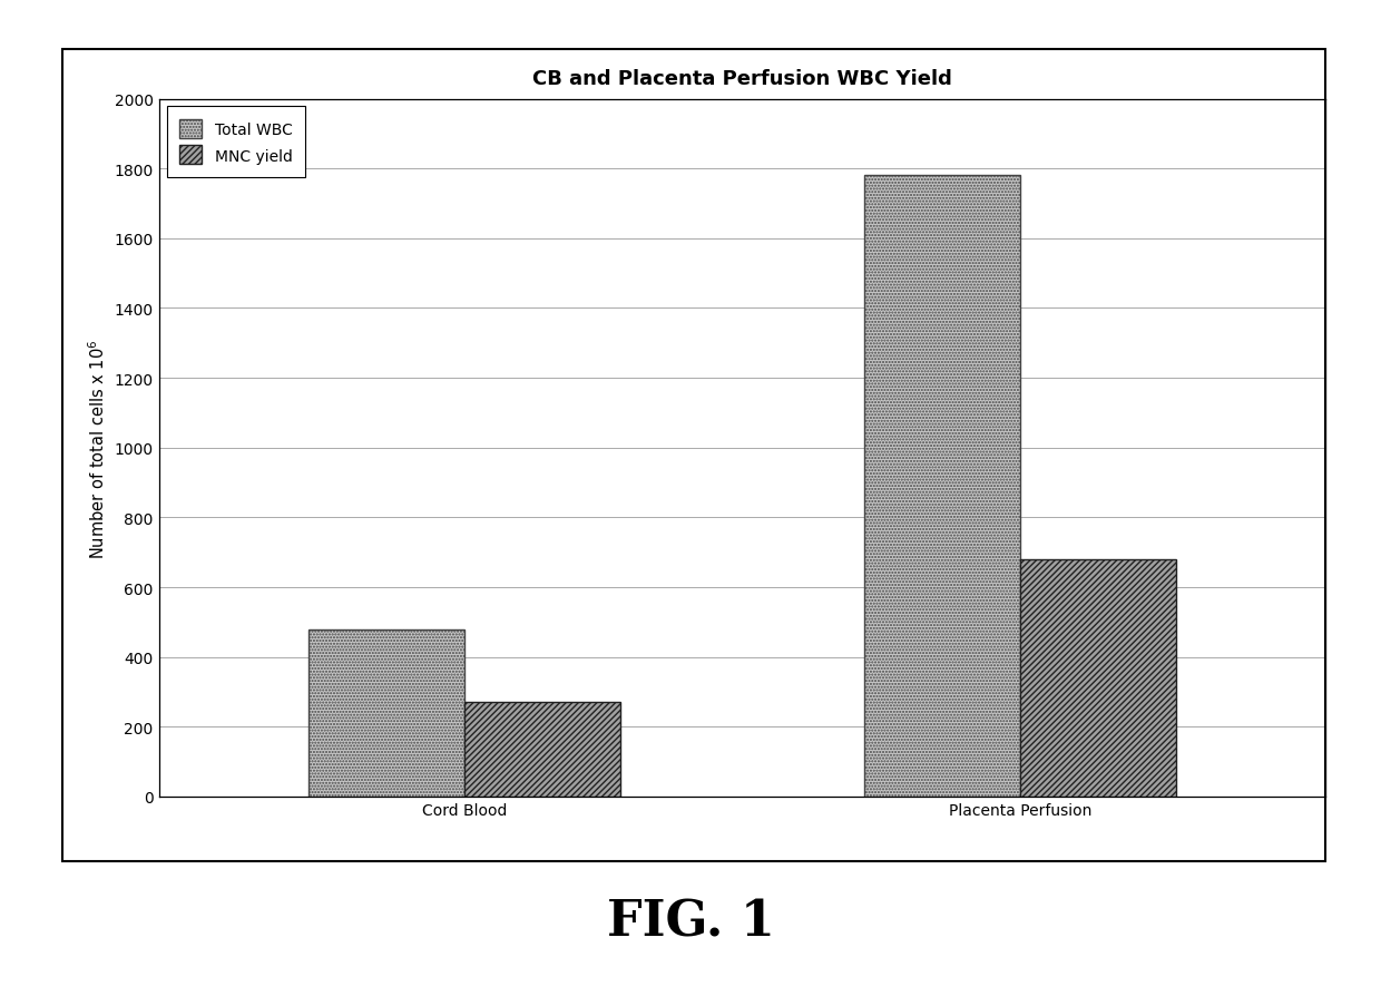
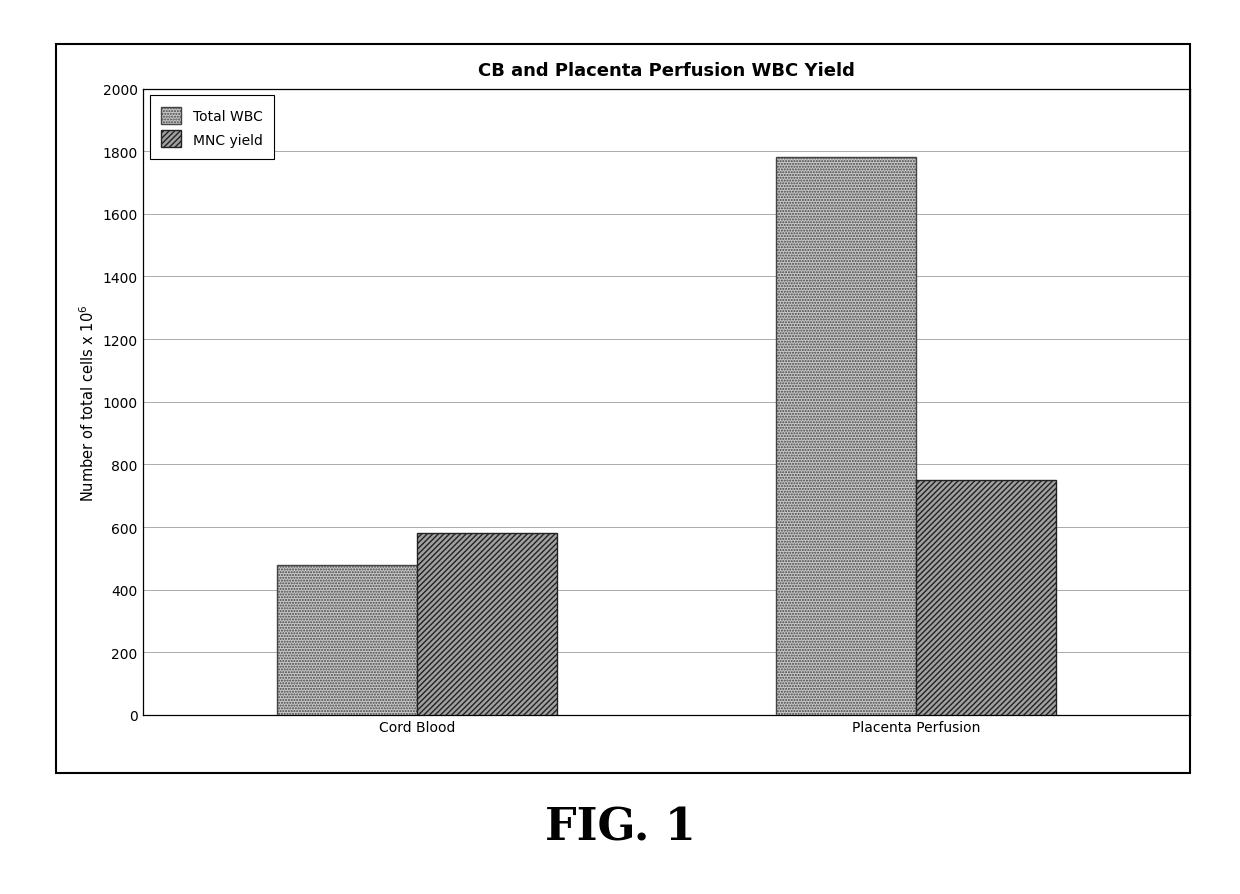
MNC yield/Cord Blood: 270 -> 580
MNC yield/Placenta Perfusion: 680 -> 750
